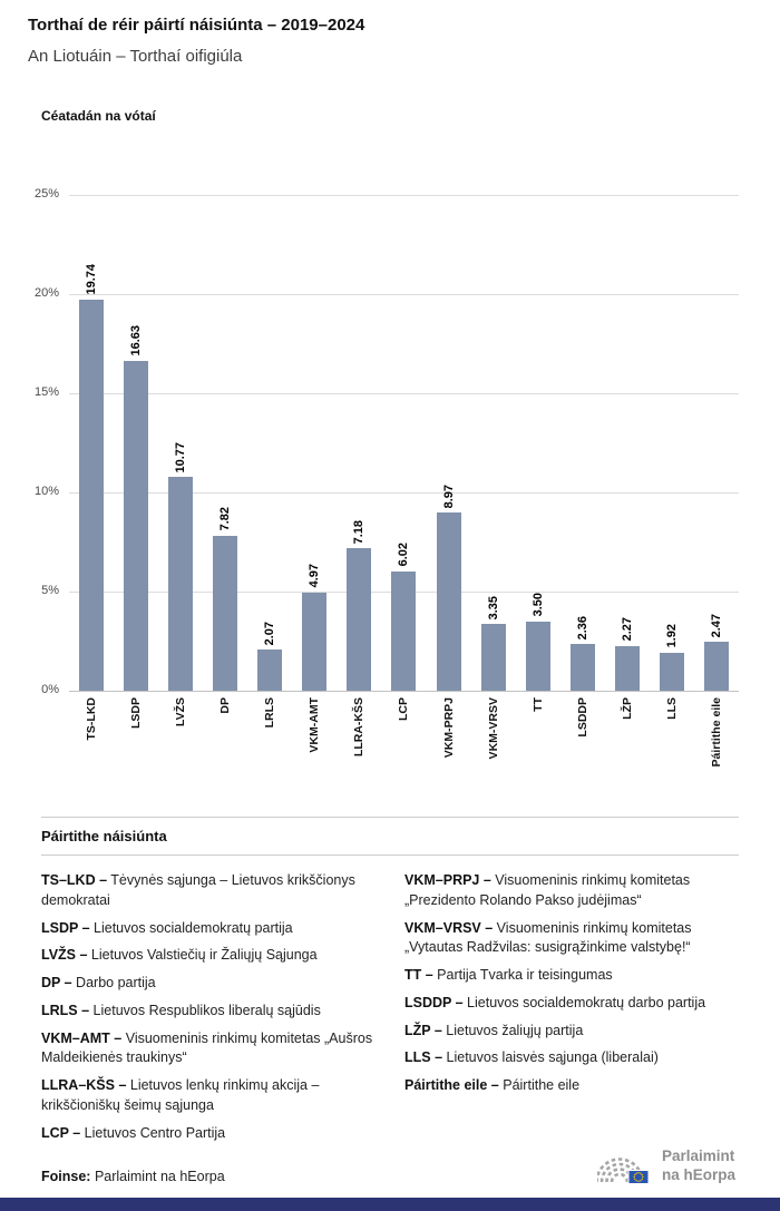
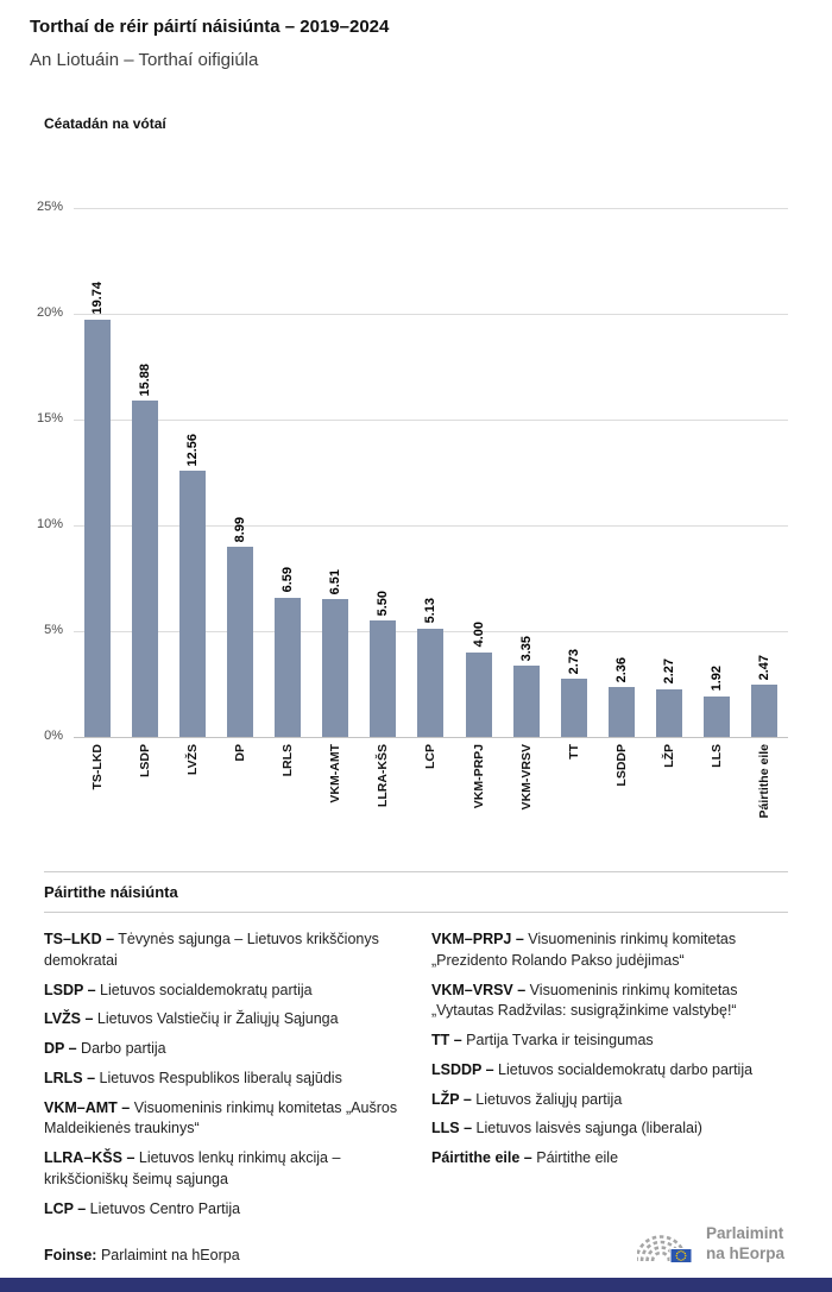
LSDP: 16.63 -> 15.88
LVŽS: 10.77 -> 12.56
DP: 7.82 -> 8.99
LRLS: 2.07 -> 6.59
VKM-AMT: 4.97 -> 6.51
LLRA-KŠS: 7.18 -> 5.50
LCP: 6.02 -> 5.13
VKM-PRPJ: 8.97 -> 4.00
TT: 3.50 -> 2.73
